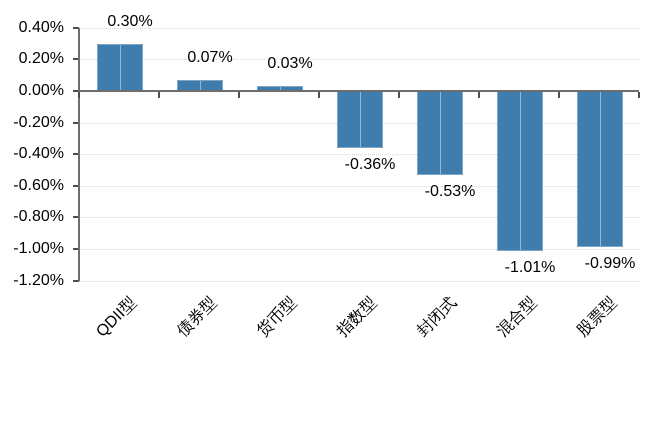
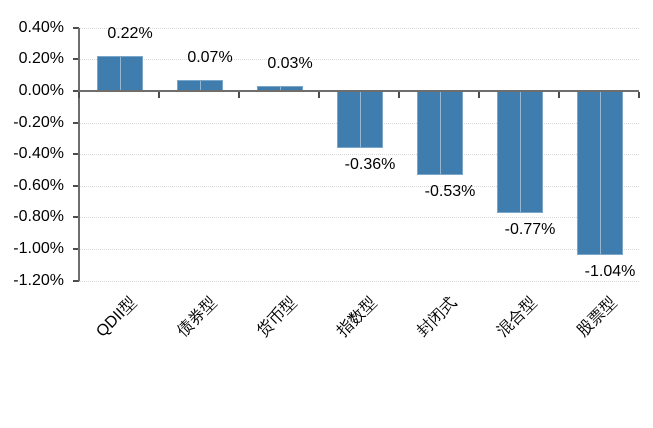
QDII型: 0.30% -> 0.22%
混合型: -1.01% -> -0.77%
股票型: -0.99% -> -1.04%
